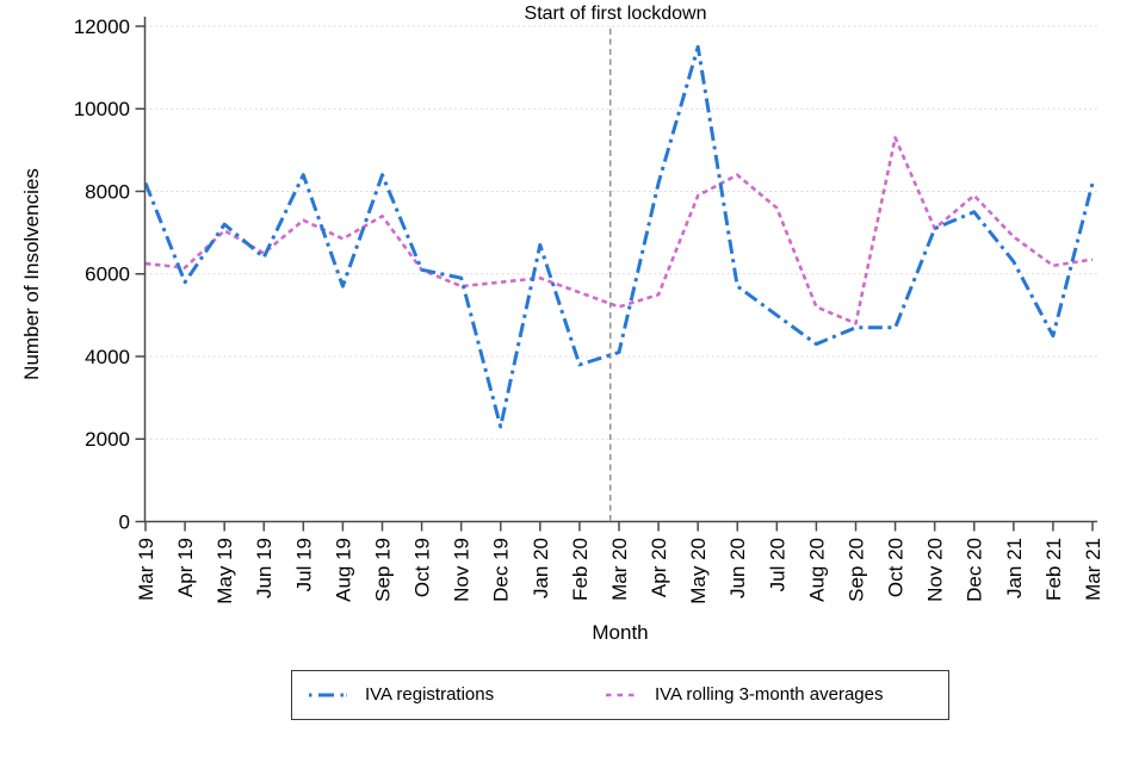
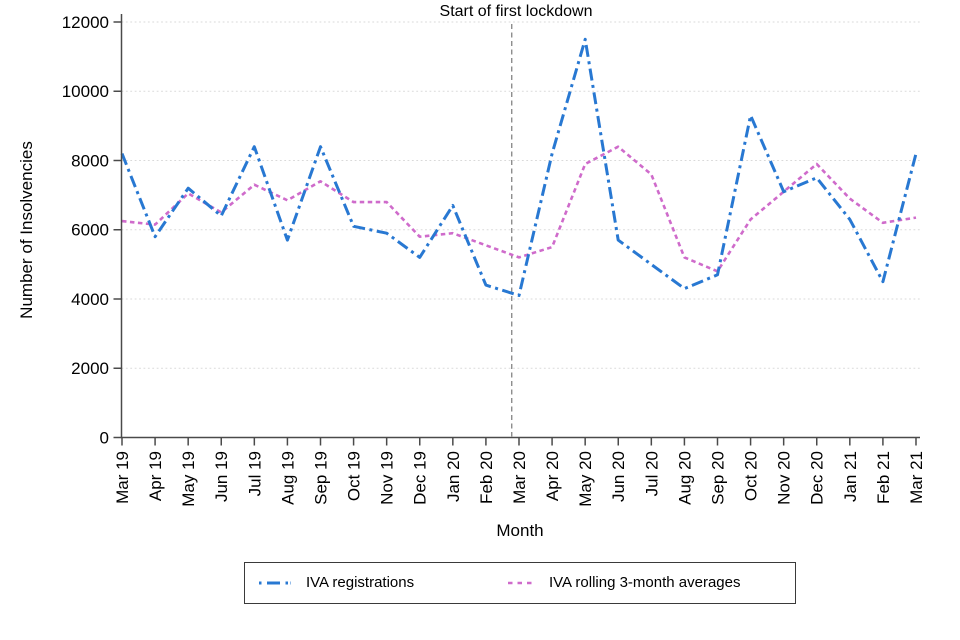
IVA rolling 3-month averages/Oct 19: 6100 -> 6800
IVA rolling 3-month averages/Nov 19: 5700 -> 6800
IVA registrations/Dec 19: 2300 -> 5200
IVA registrations/Feb 20: 3800 -> 4400
IVA registrations/Oct 20: 4700 -> 9300
IVA rolling 3-month averages/Oct 20: 9300 -> 6300
